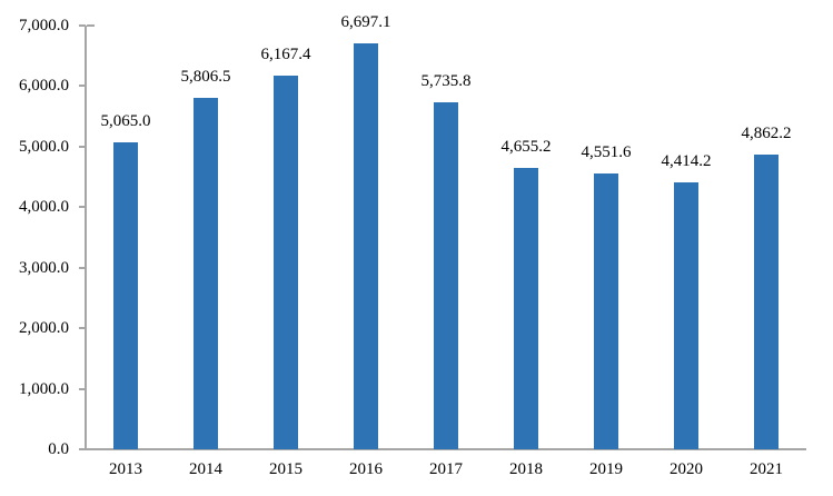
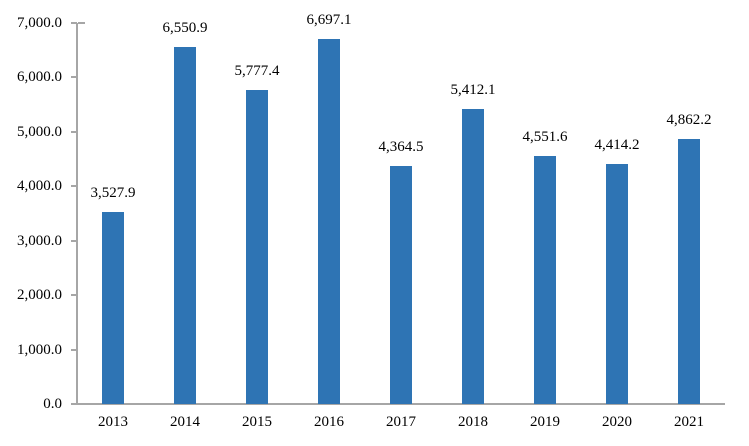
2013: 5,065.0 -> 3,527.9
2014: 5,806.5 -> 6,550.9
2015: 6,167.4 -> 5,777.4
2017: 5,735.8 -> 4,364.5
2018: 4,655.2 -> 5,412.1
